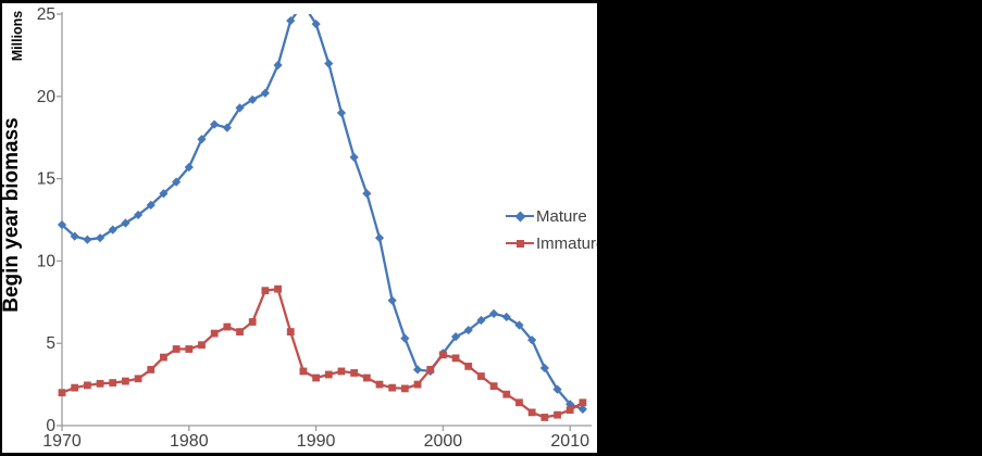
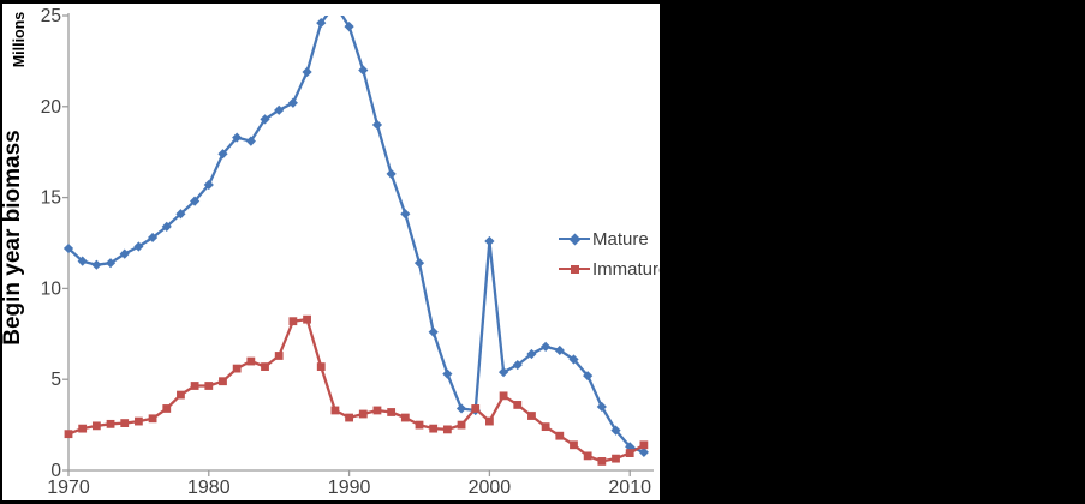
Mature/2000: 4.4 -> 12.6
Immature/2000: 4.3 -> 2.7
